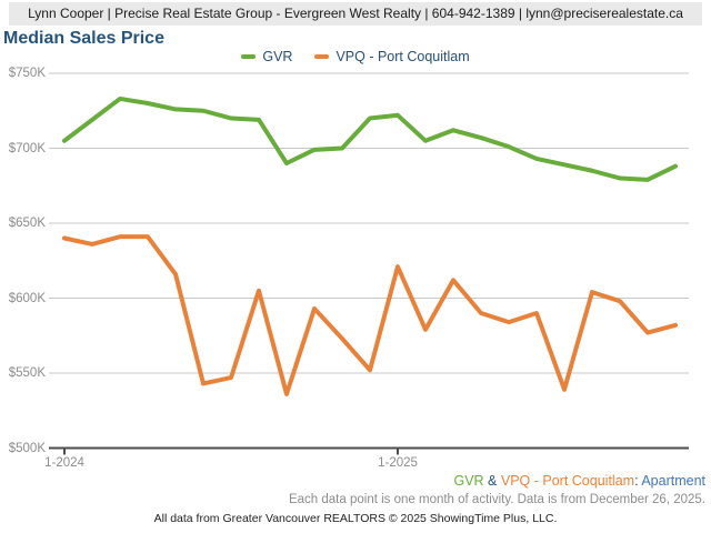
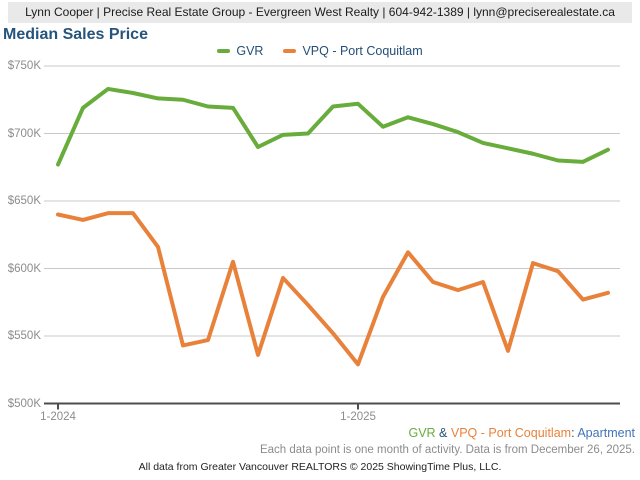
GVR/1-2024: $705K -> $677K
VPQ - Port Coquitlam/1-2025: $621K -> $529K
